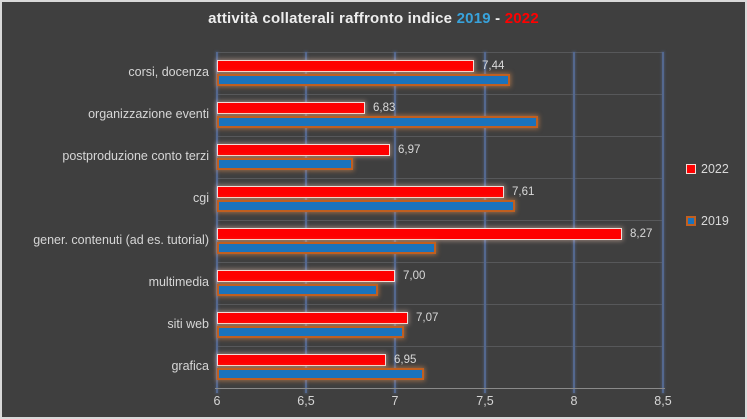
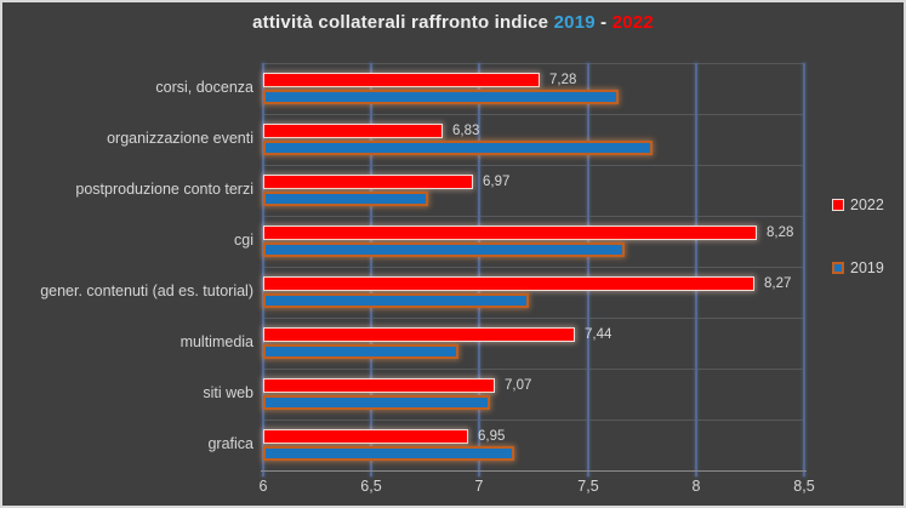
2022/corsi, docenza: 7,44 -> 7,28
2022/cgi: 7,61 -> 8,28
2022/multimedia: 7,00 -> 7,44
